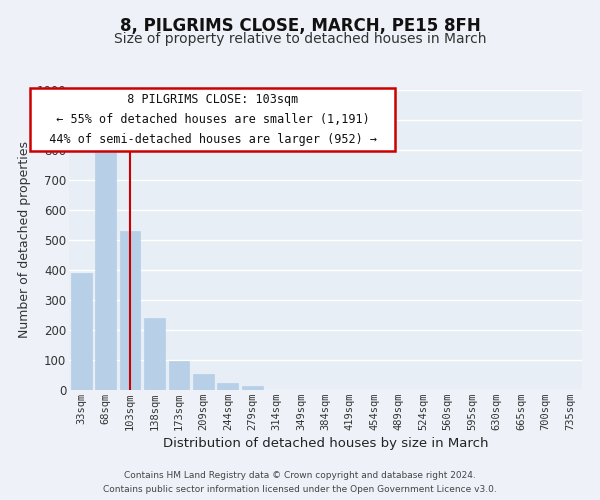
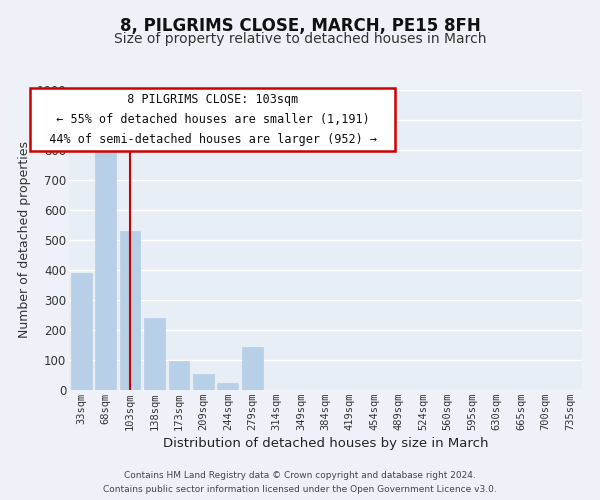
279sqm: 15 -> 145
